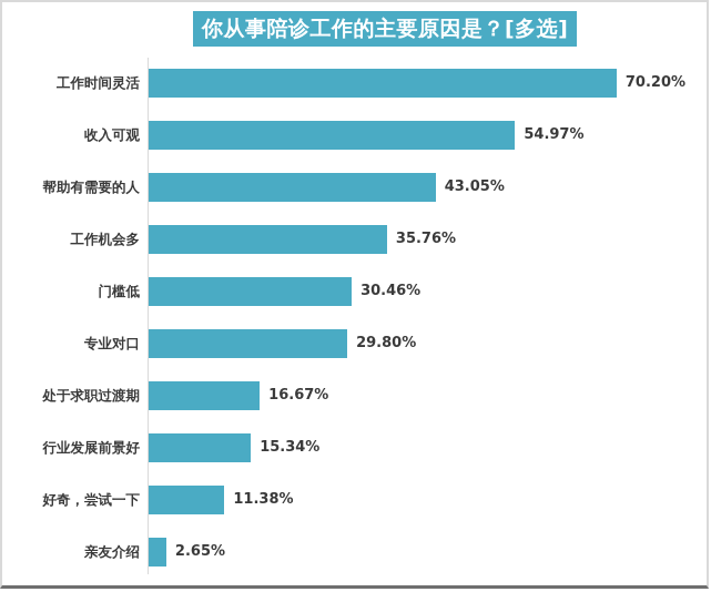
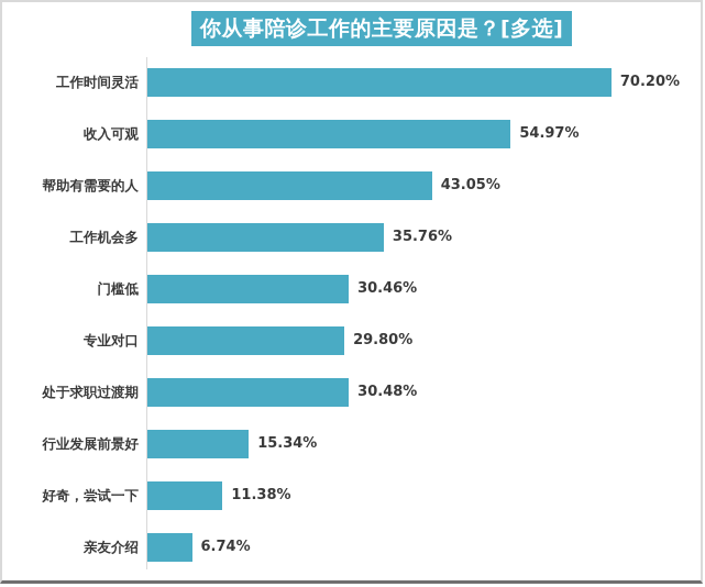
处于求职过渡期: 16.67% -> 30.48%
亲友介绍: 2.65% -> 6.74%
